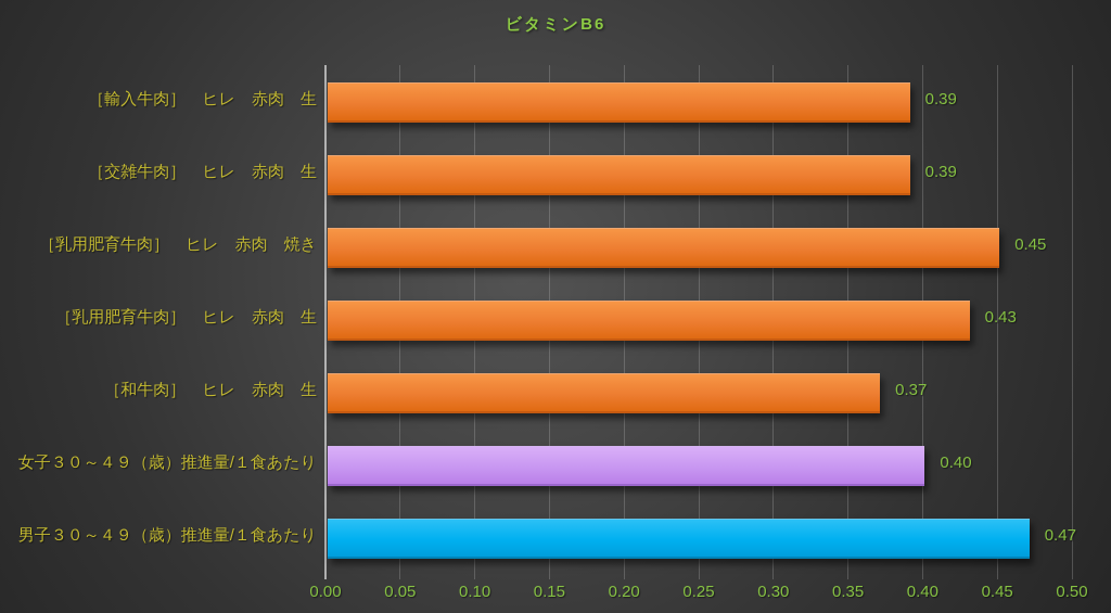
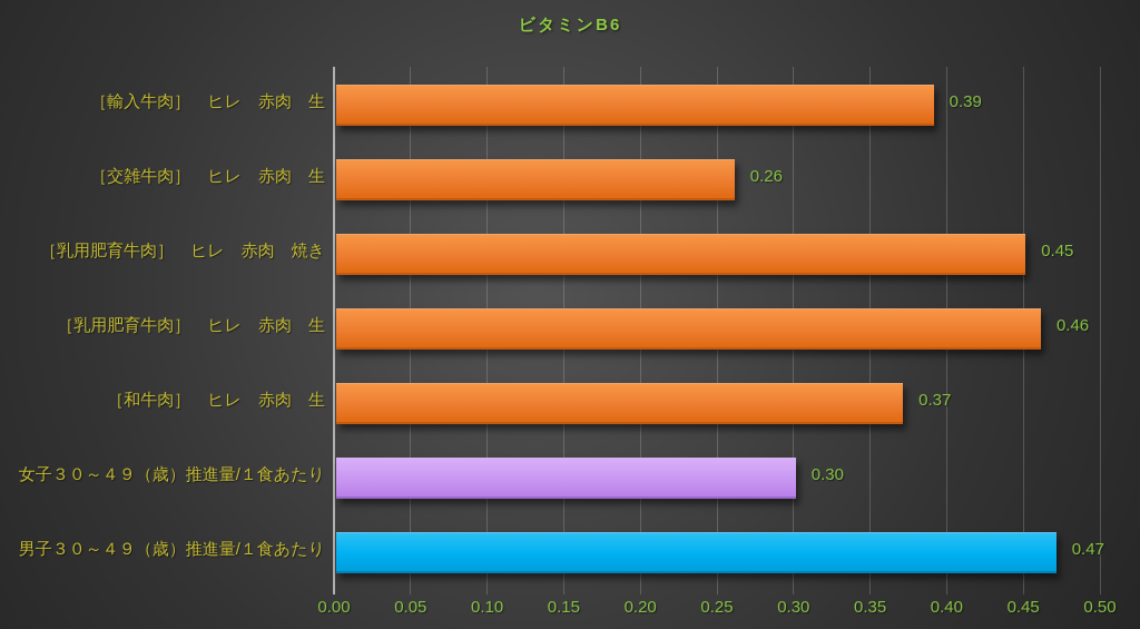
［交雑牛肉］ ヒレ 赤肉 生: 0.39 -> 0.26
［乳用肥育牛肉］ ヒレ 赤肉 生: 0.43 -> 0.46
女子３０～４９（歳）推進量/１食あたり: 0.40 -> 0.30
